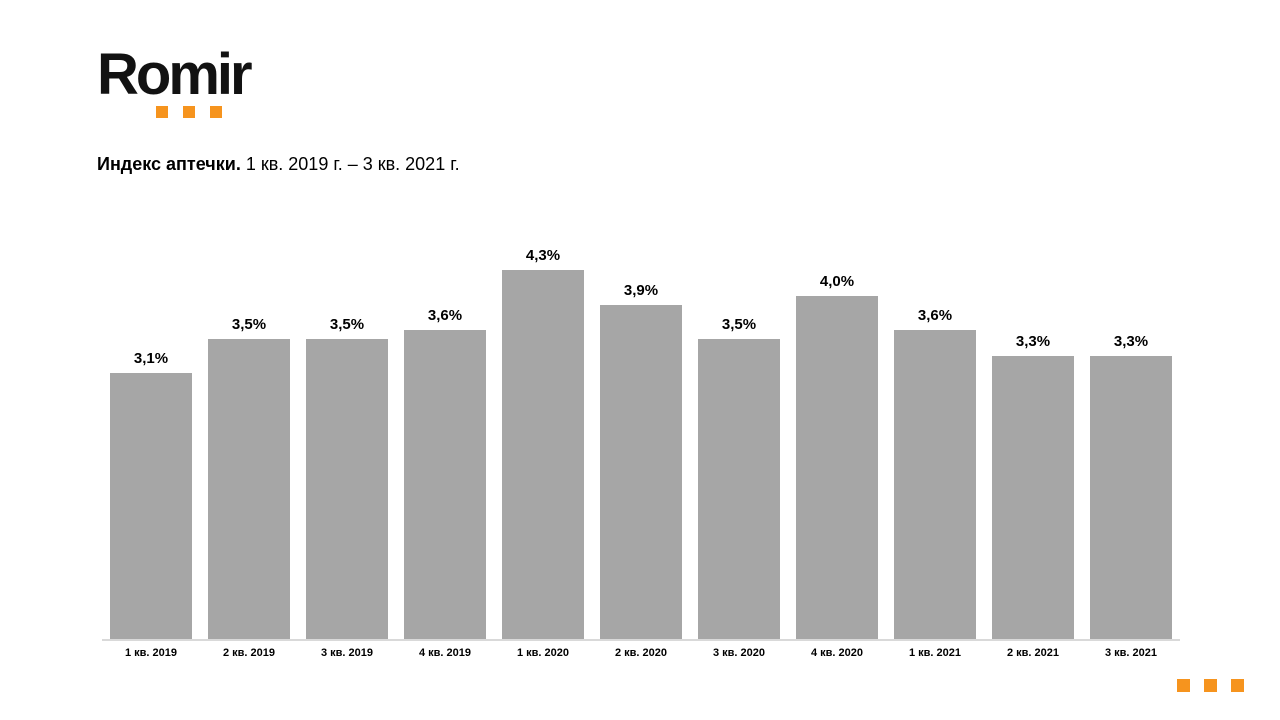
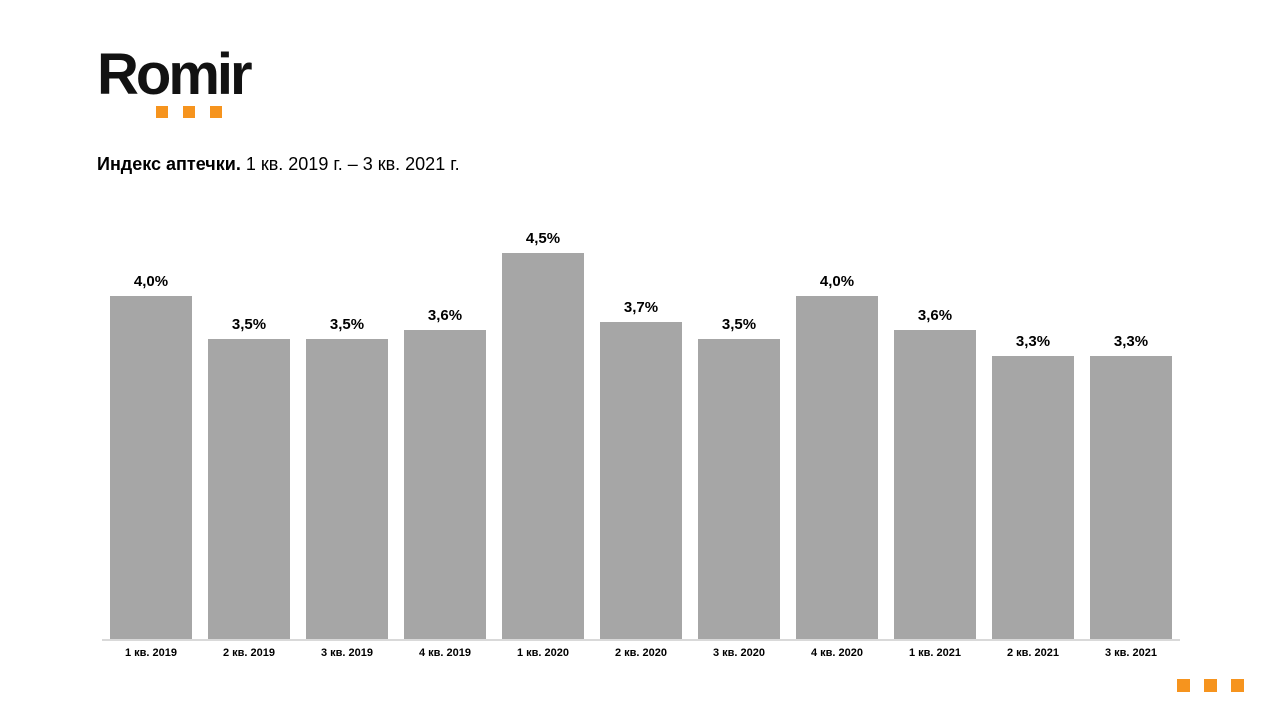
1 кв. 2019: 3,1% -> 4,0%
1 кв. 2020: 4,3% -> 4,5%
2 кв. 2020: 3,9% -> 3,7%
